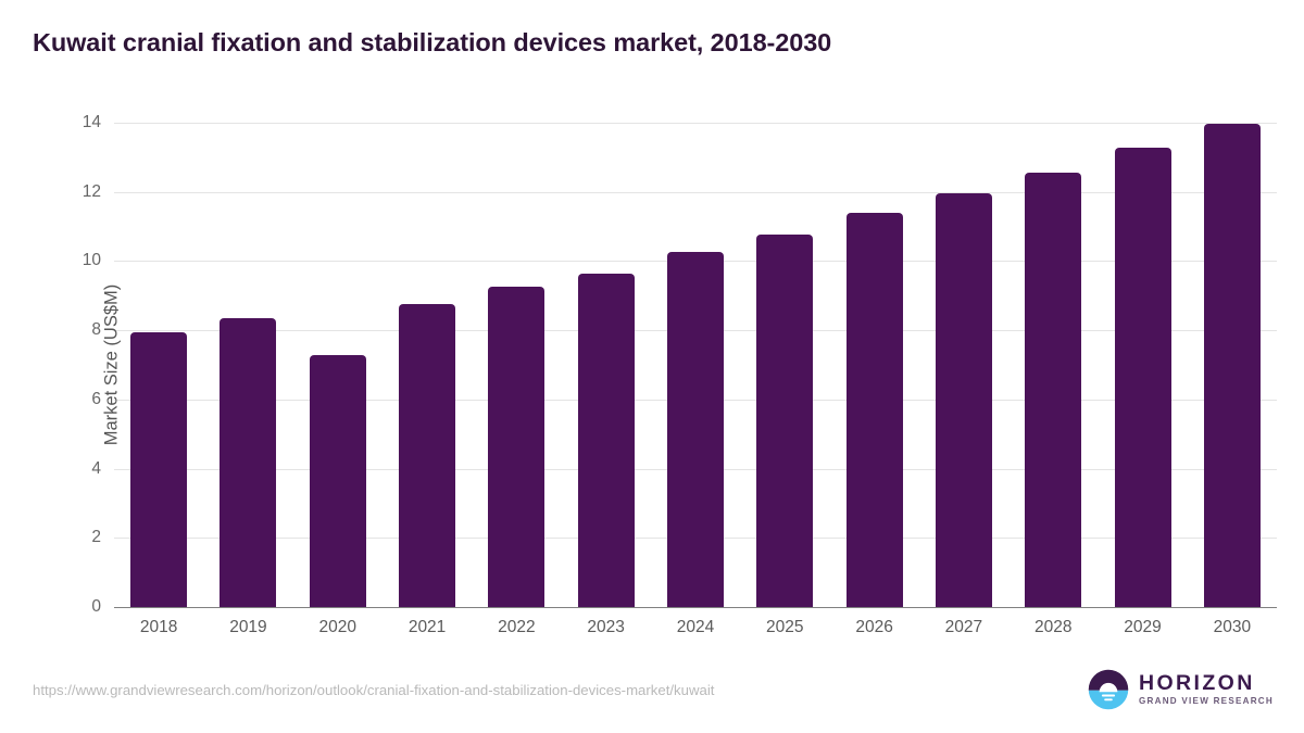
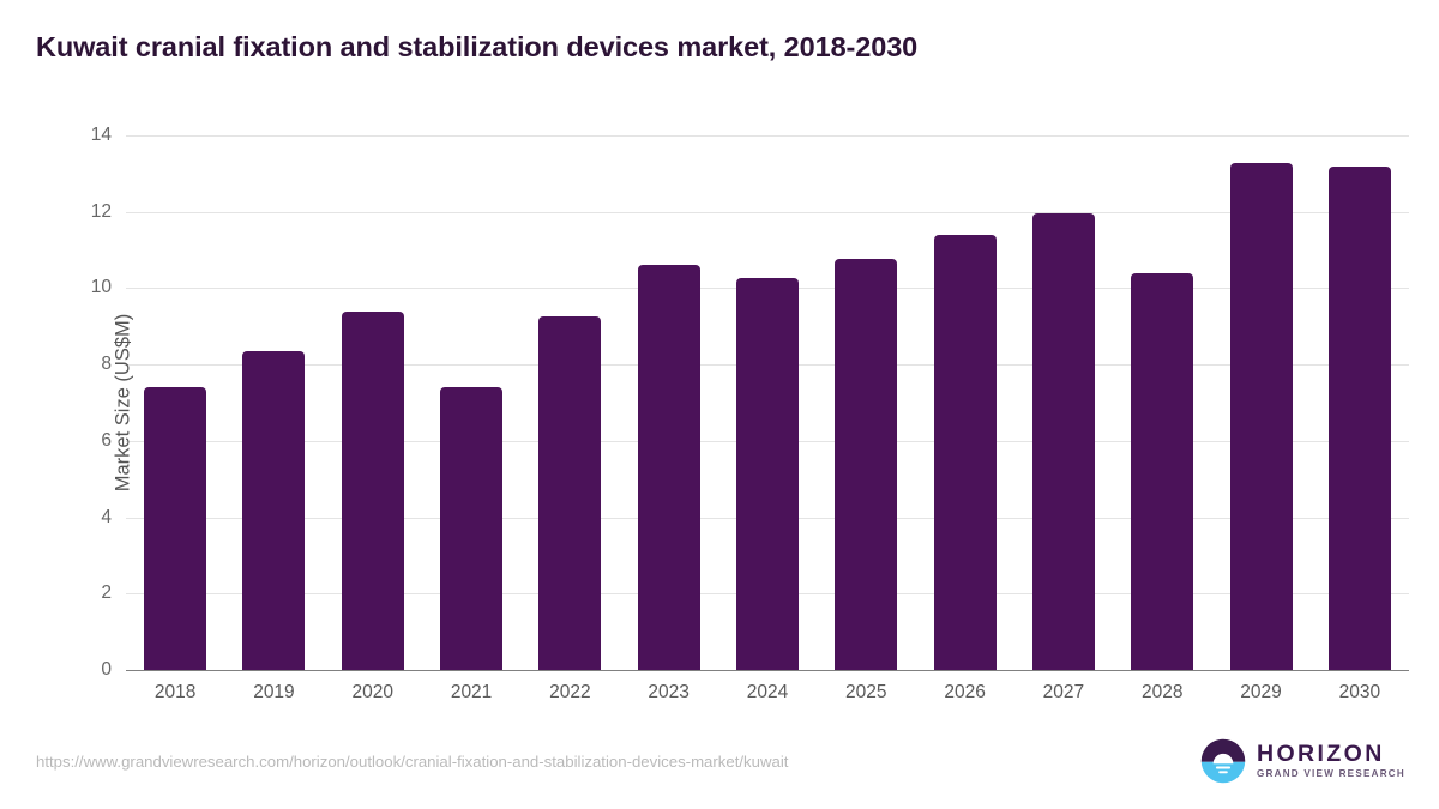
2018: 8.0 -> 7.4
2020: 7.3 -> 9.4
2021: 8.8 -> 7.4
2023: 9.7 -> 10.6
2028: 12.6 -> 10.4
2030: 14.0 -> 13.2
